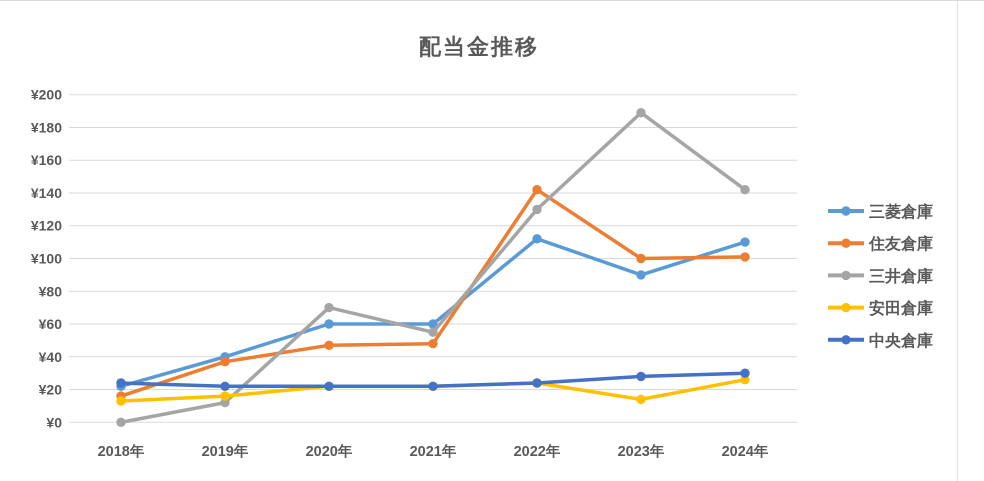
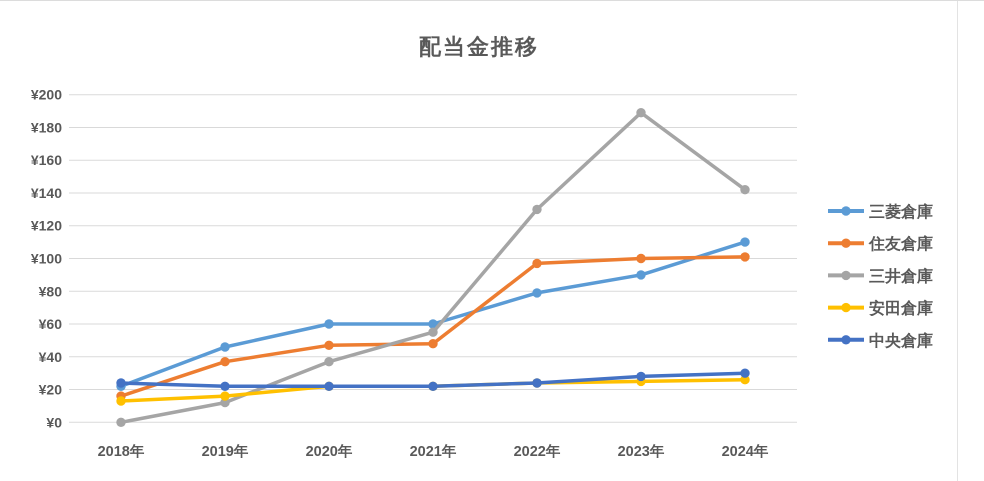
三菱倉庫/2019年: ¥40 -> ¥46
三井倉庫/2020年: ¥70 -> ¥37
三菱倉庫/2022年: ¥112 -> ¥79
住友倉庫/2022年: ¥142 -> ¥97
安田倉庫/2023年: ¥14 -> ¥25
